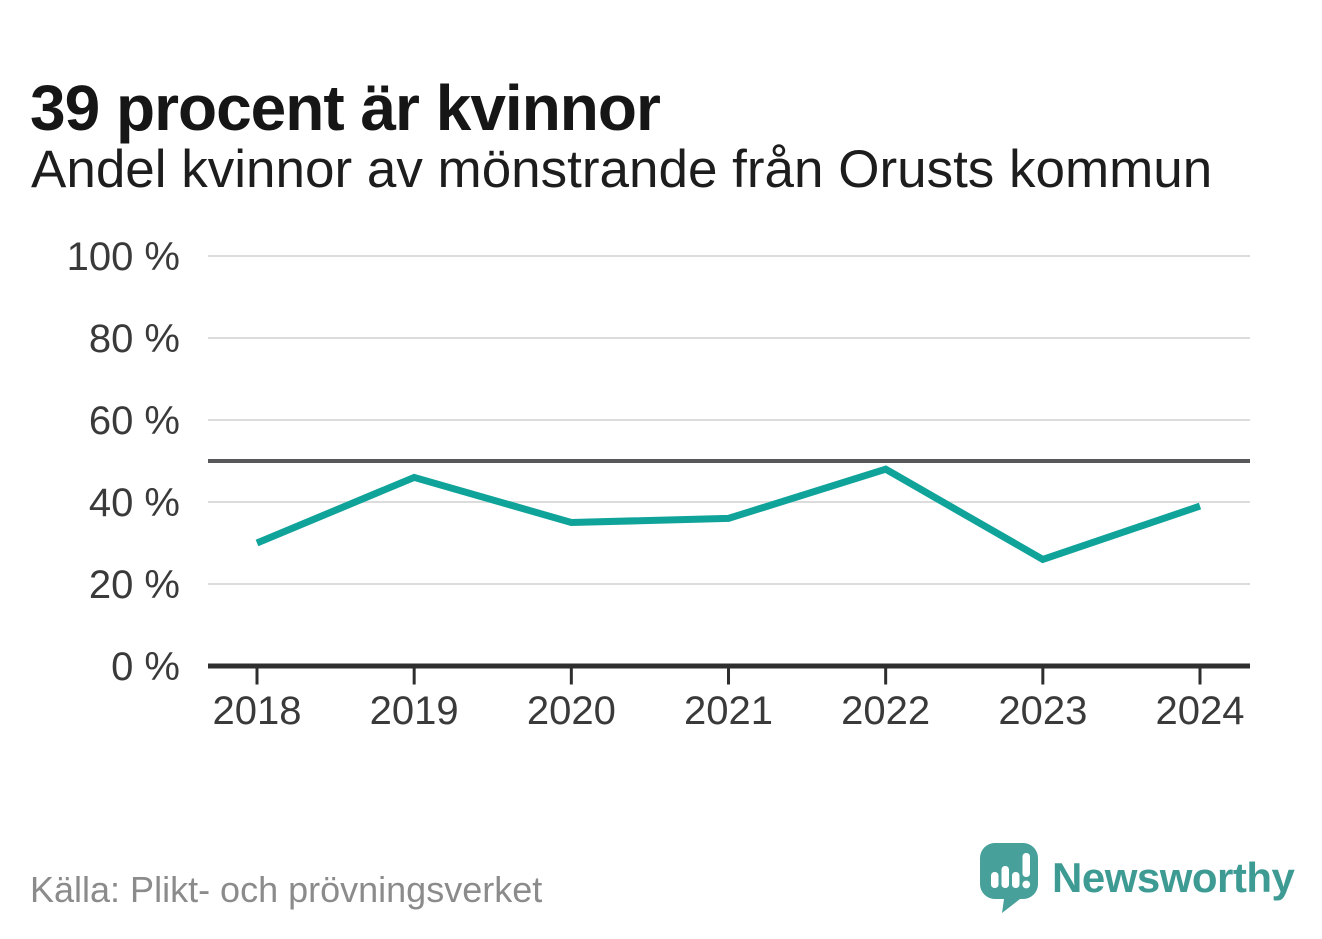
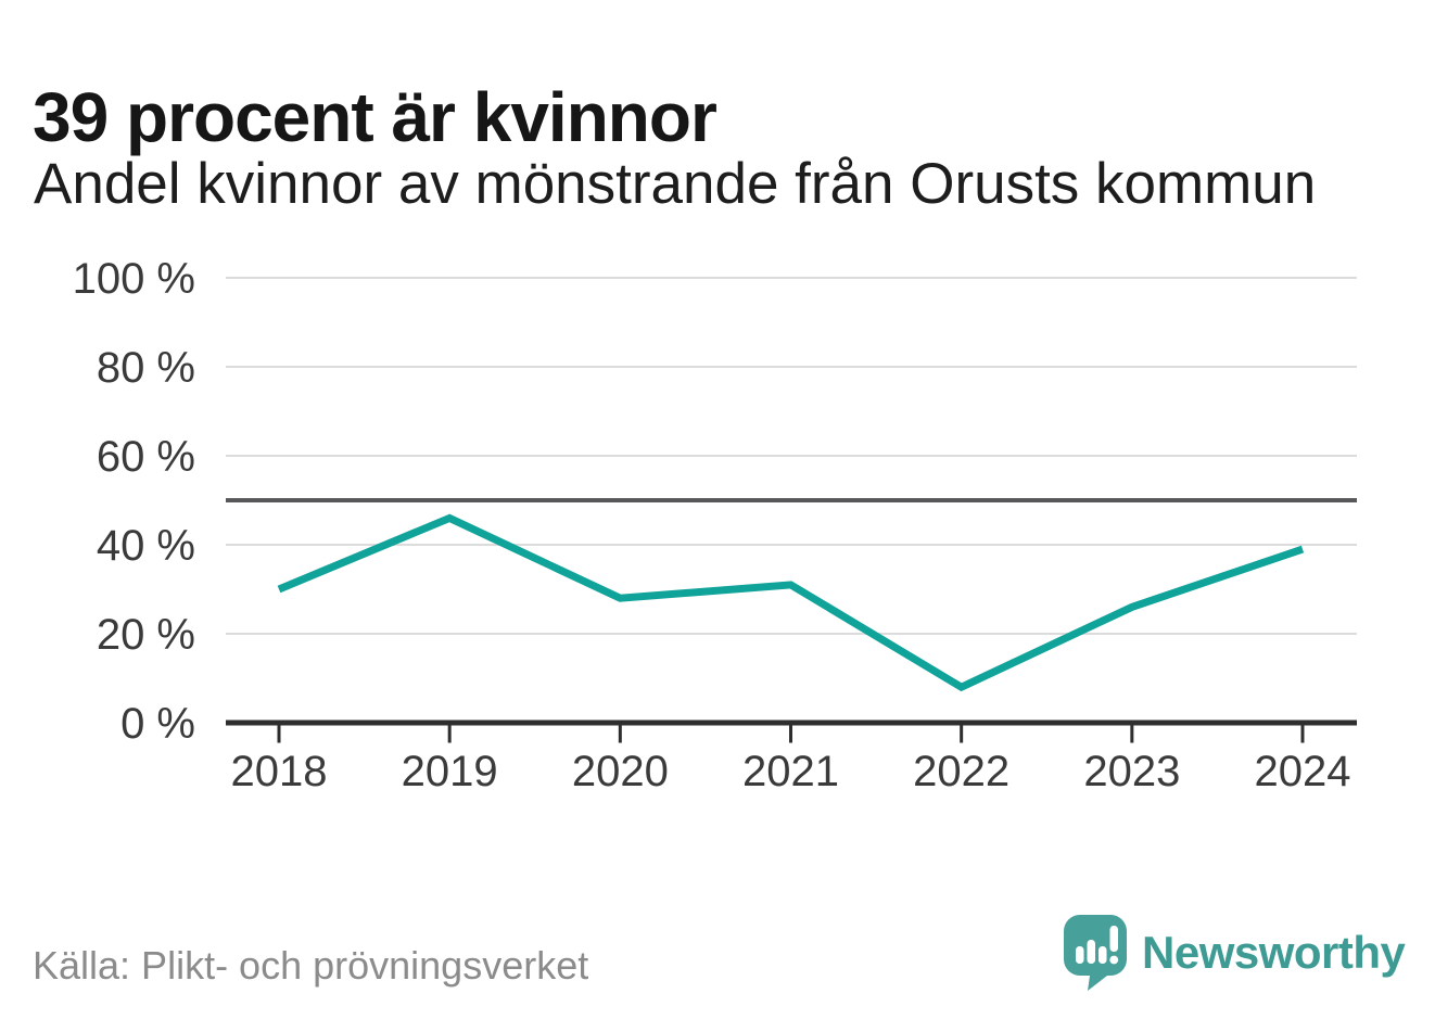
2020: 35% -> 28%
2021: 36% -> 31%
2022: 48% -> 8%
